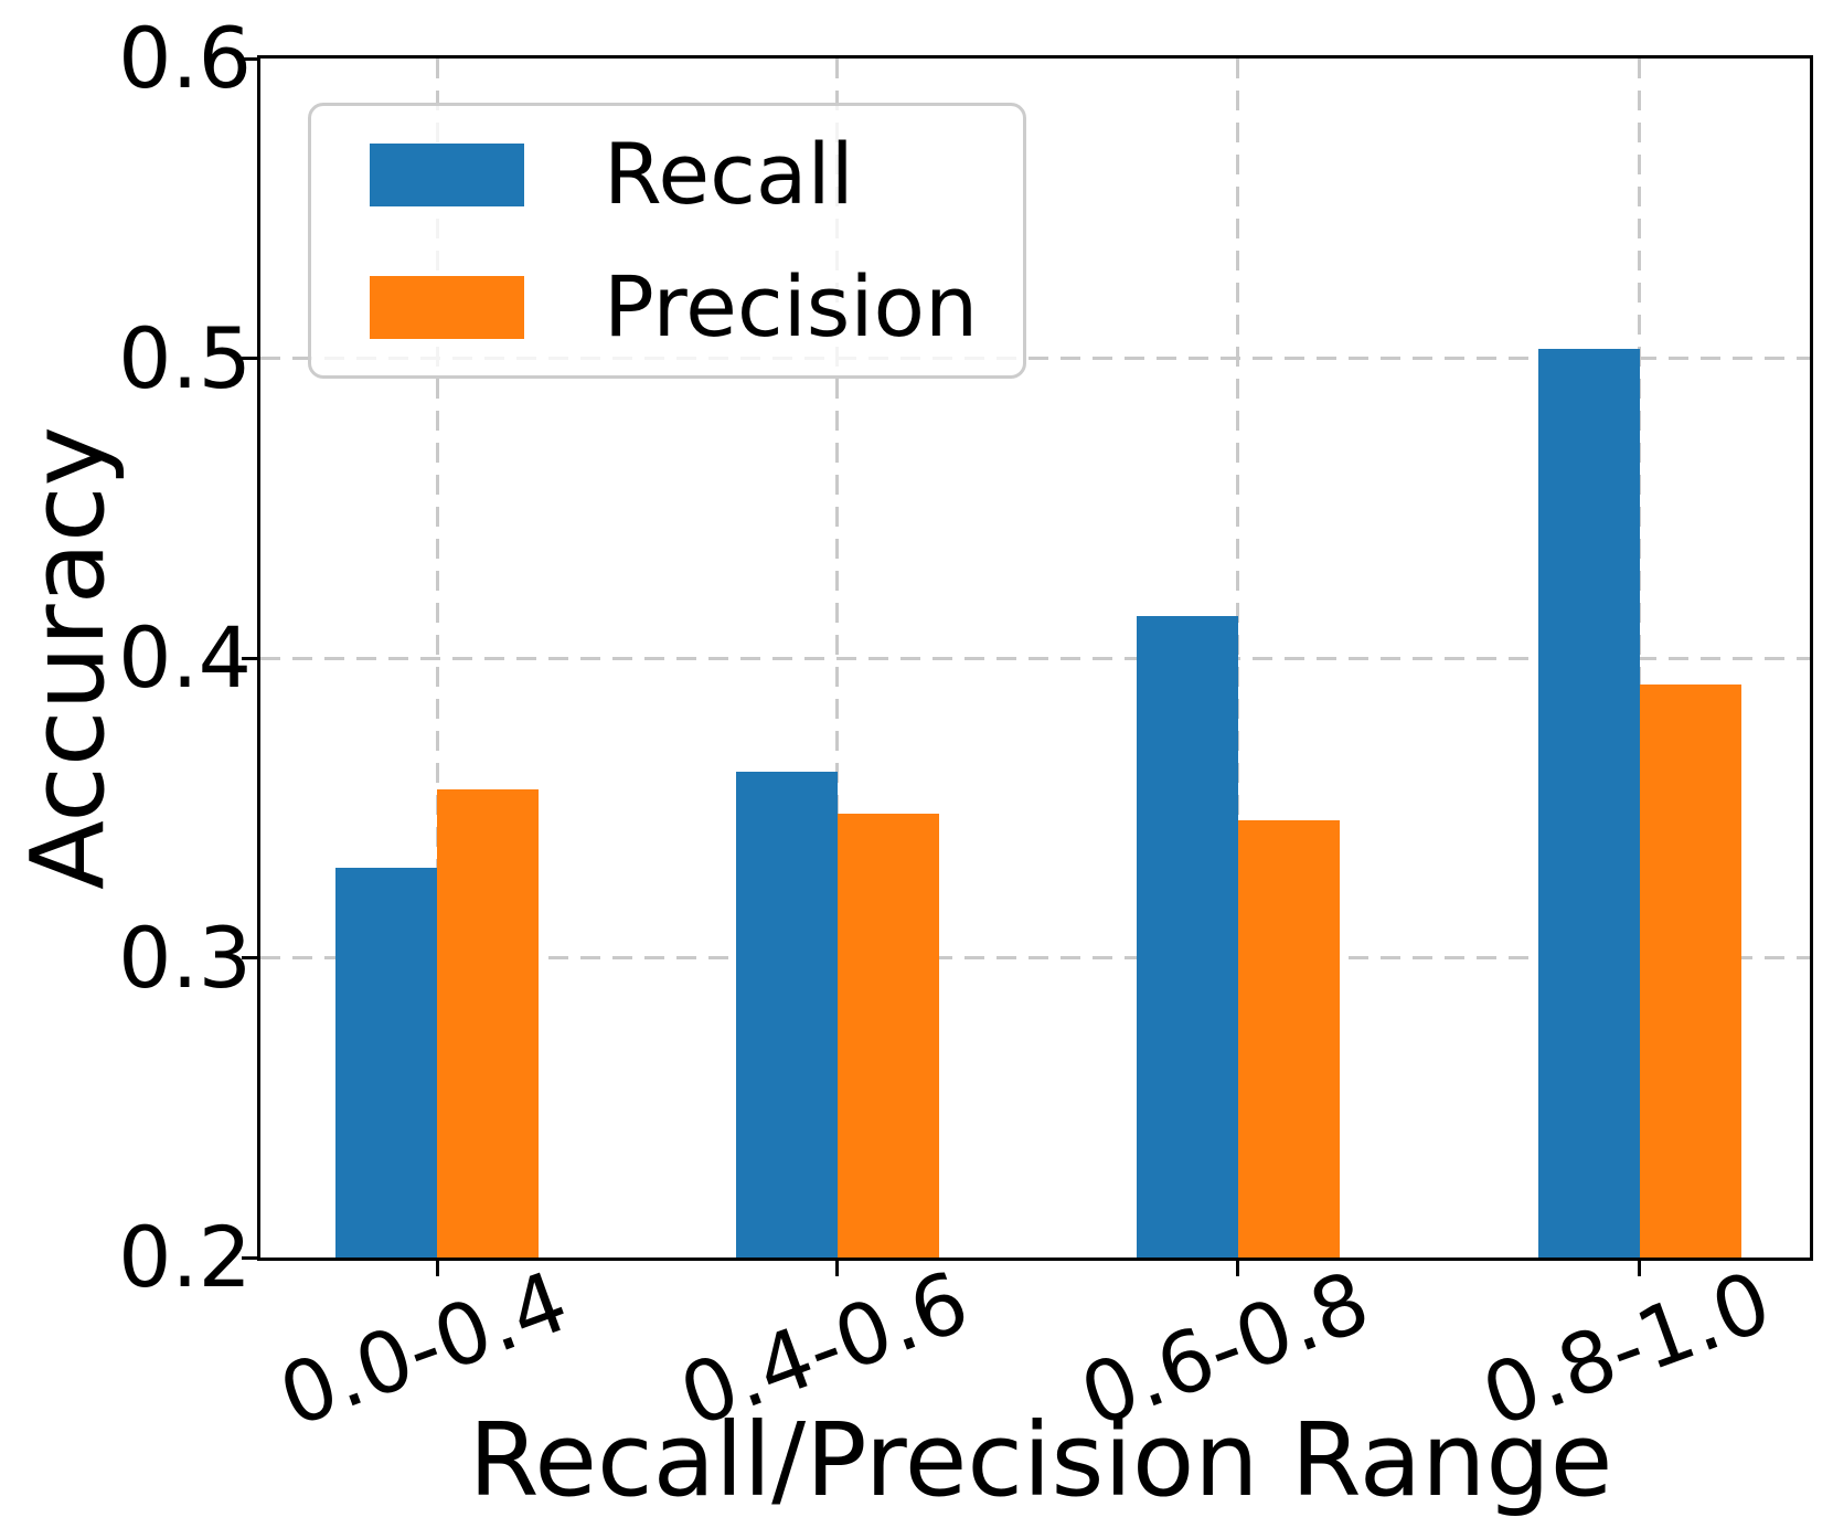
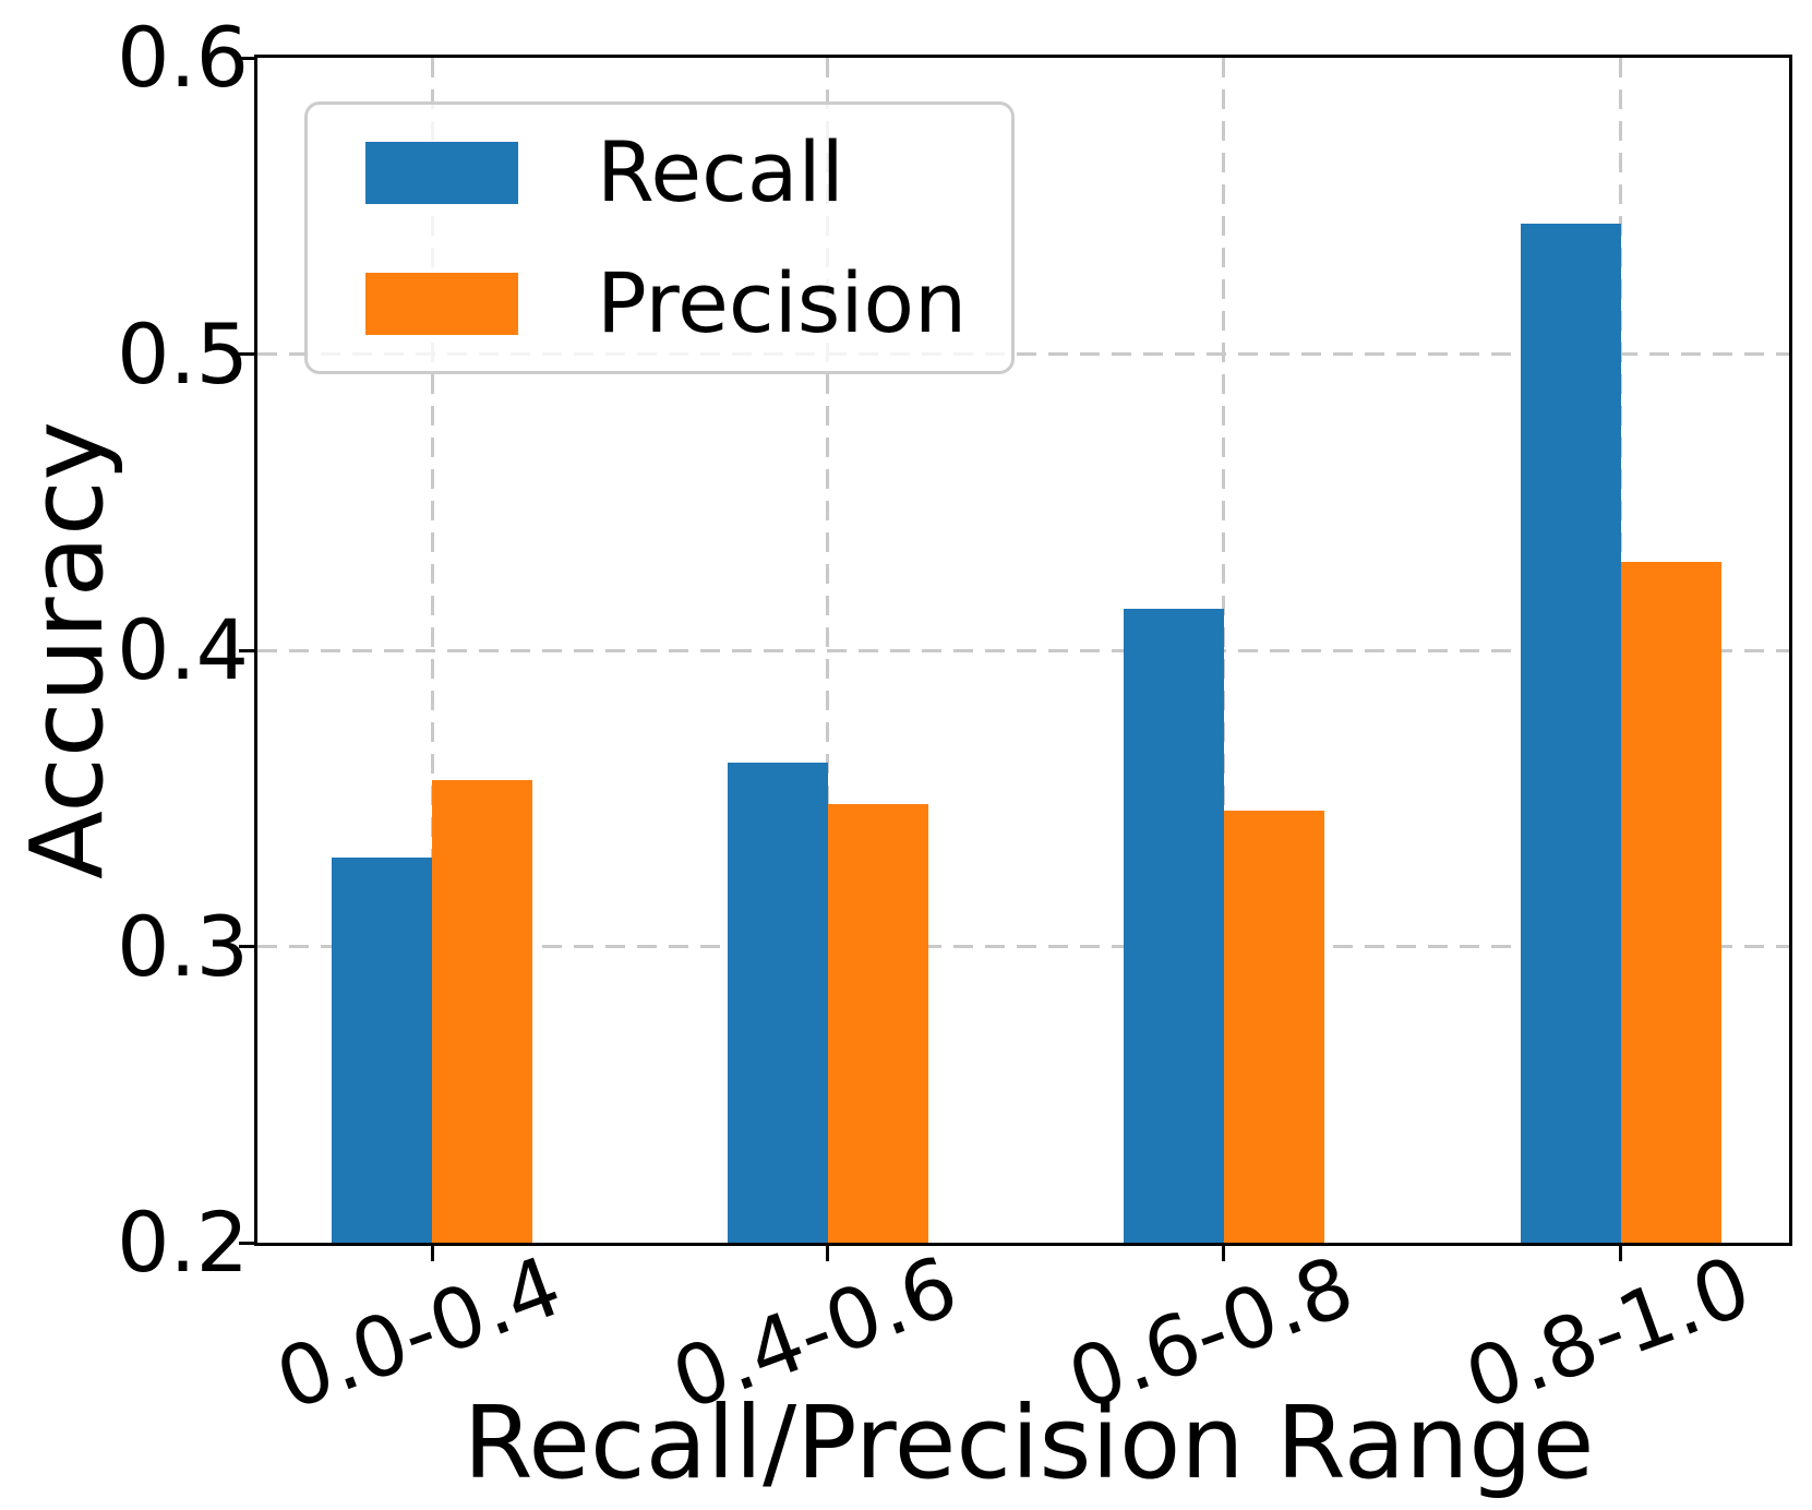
Recall/0.8-1.0: 0.503 -> 0.544
Precision/0.8-1.0: 0.391 -> 0.430
